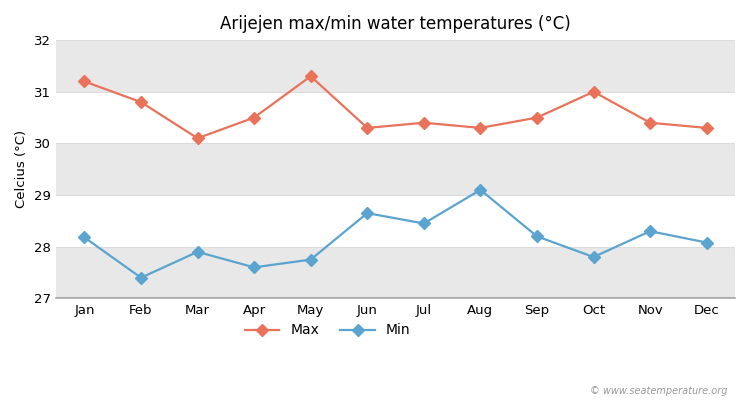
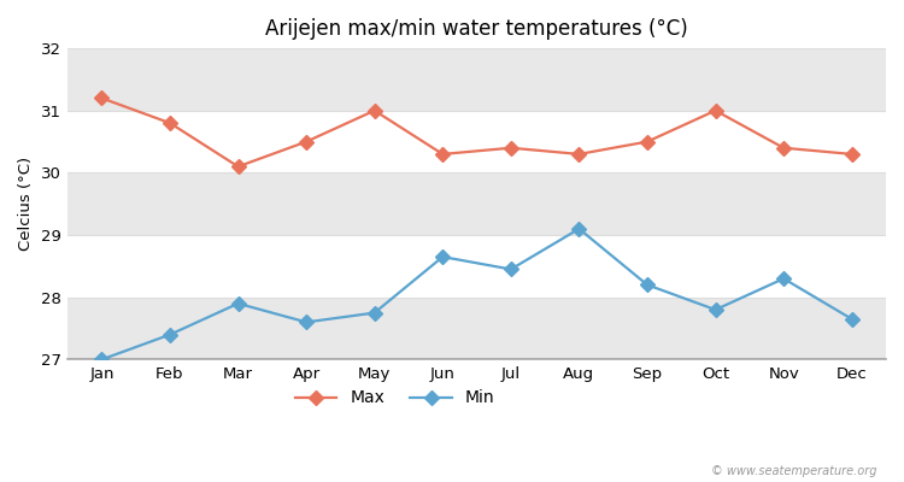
Min/Jan: 28.18 -> 27.00
Max/May: 31.3 -> 31.0
Min/Dec: 28.08 -> 27.65
